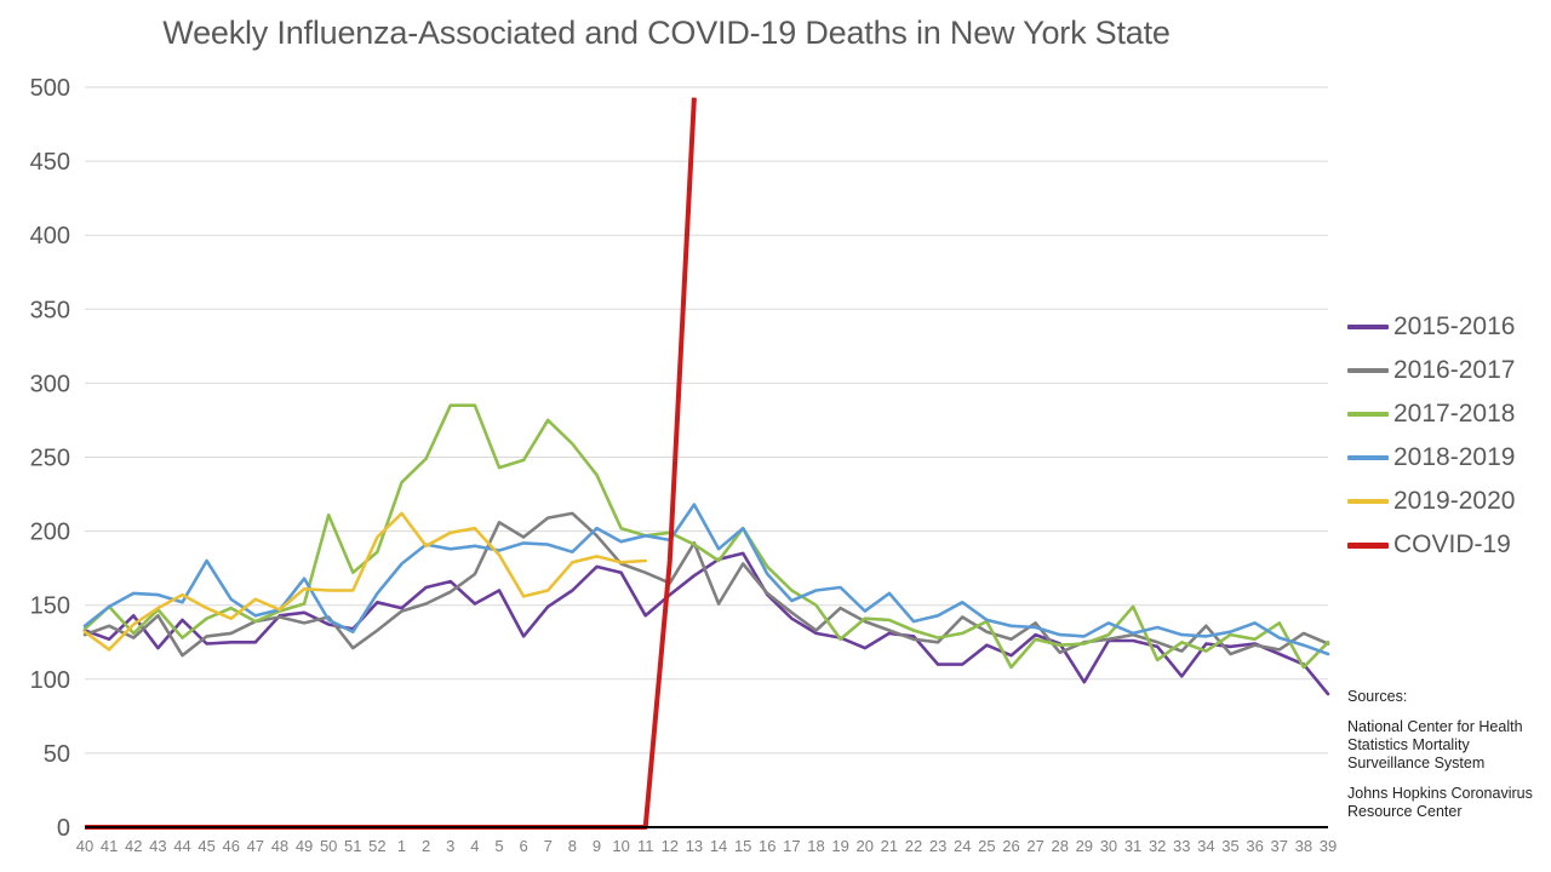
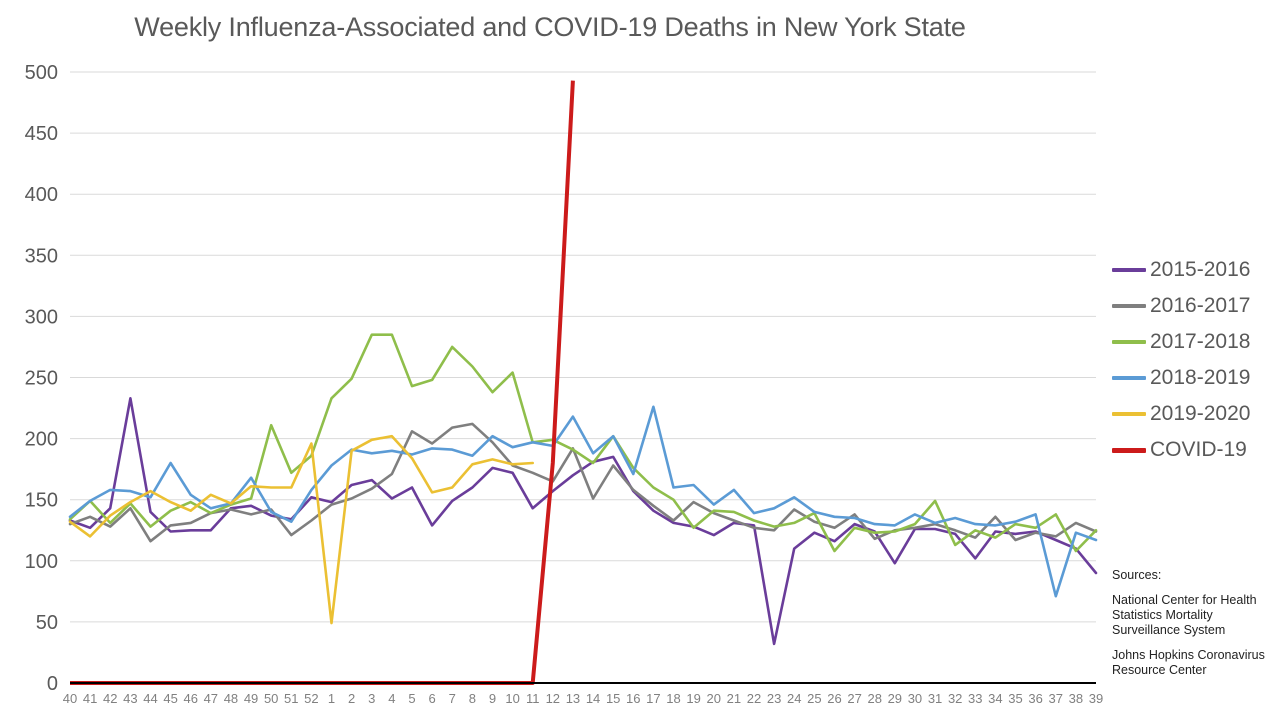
2015-2016/43: 121 -> 233
2019-2020/1: 212 -> 49
2017-2018/10: 202 -> 254
2018-2019/17: 153 -> 226
2015-2016/23: 110 -> 32
2018-2019/37: 128 -> 71
